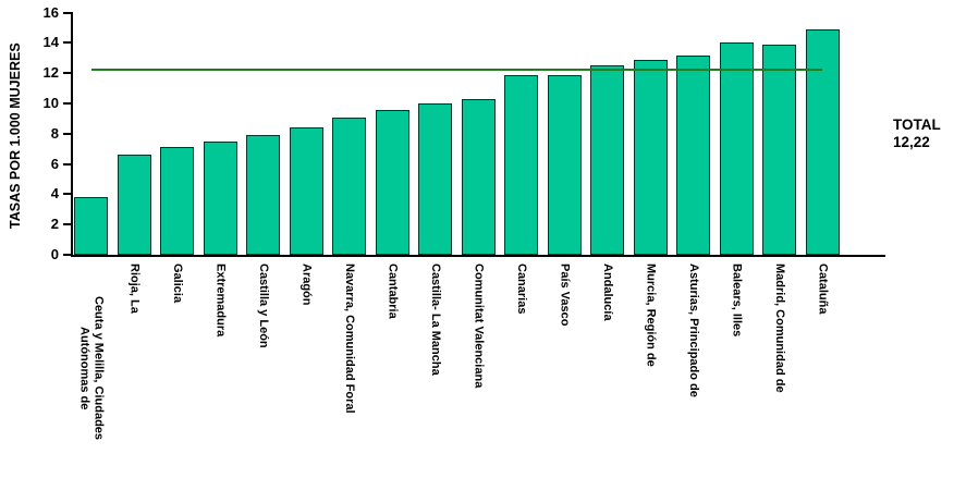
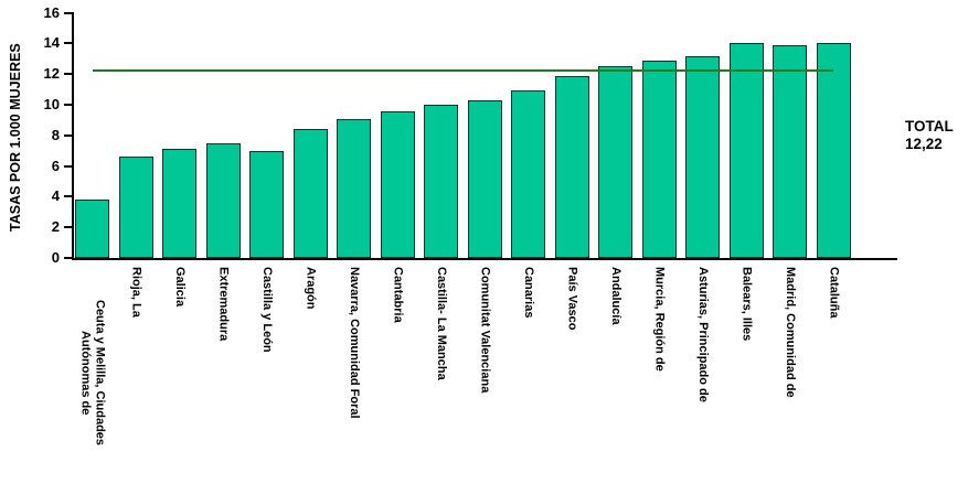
Castilla y León: 7.9 -> 7.0
Canarias: 11.9 -> 10.9
Cataluña: 14.9 -> 14.0
